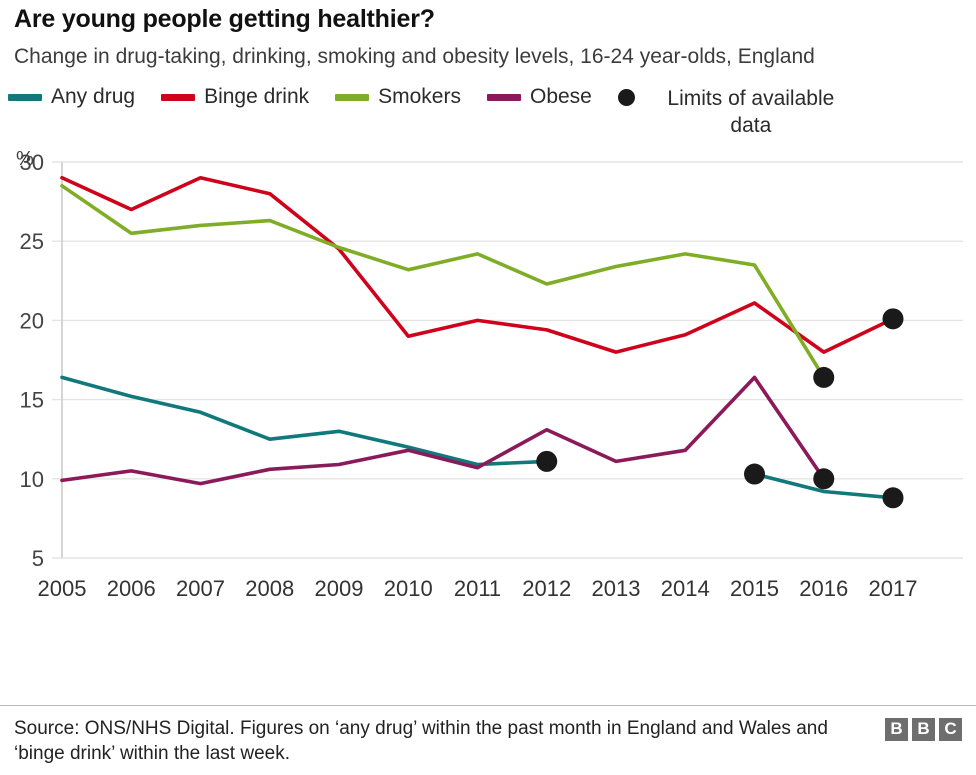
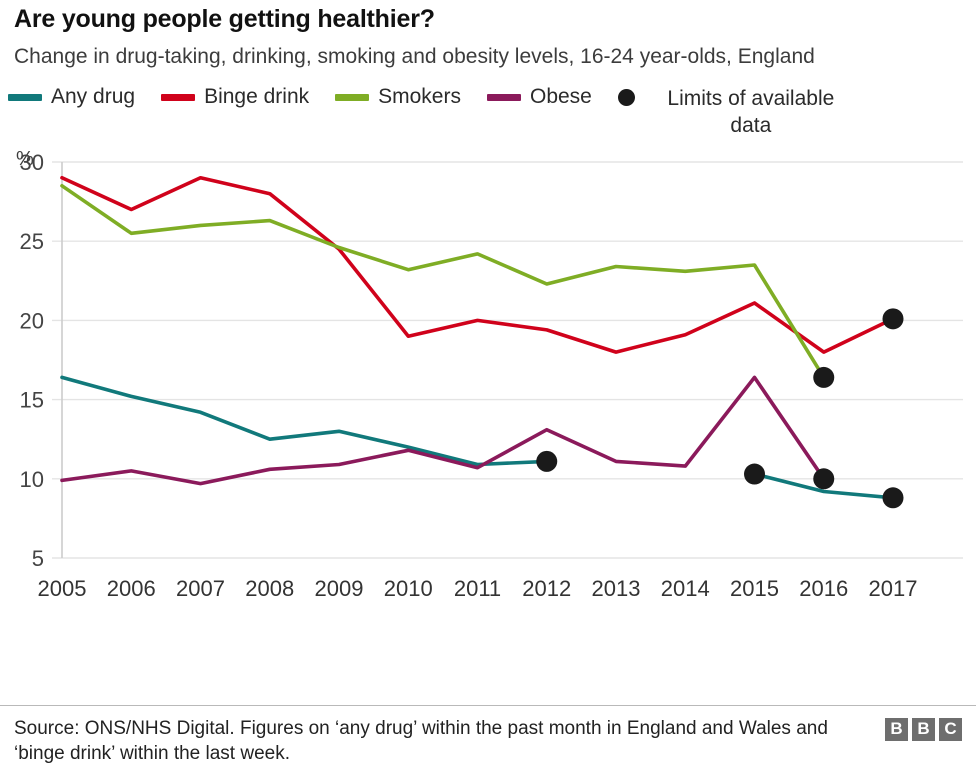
Smokers/2014: 24.2 -> 23.1
Obese/2014: 11.8 -> 10.8
